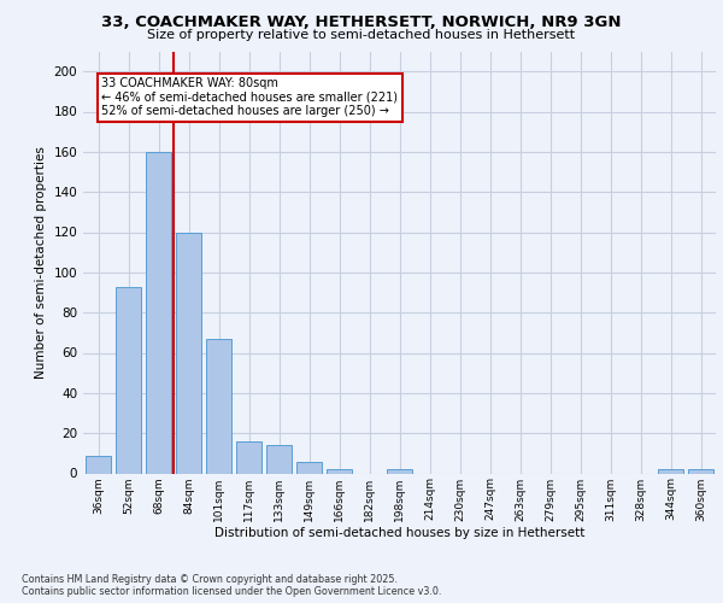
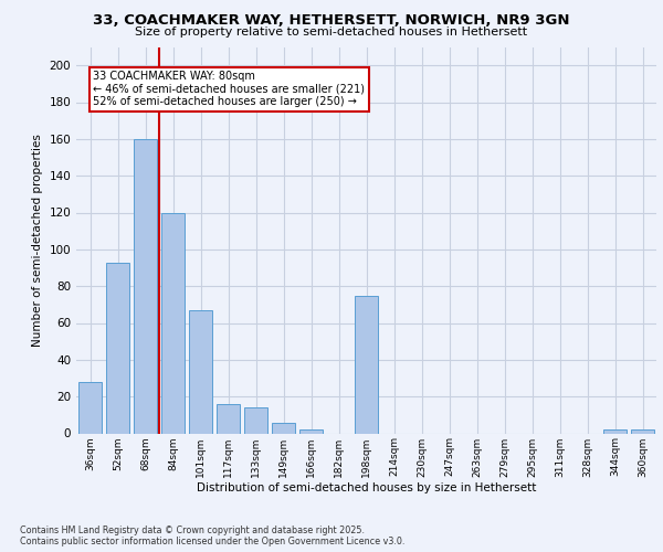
36sqm: 9 -> 28
198sqm: 2 -> 75
